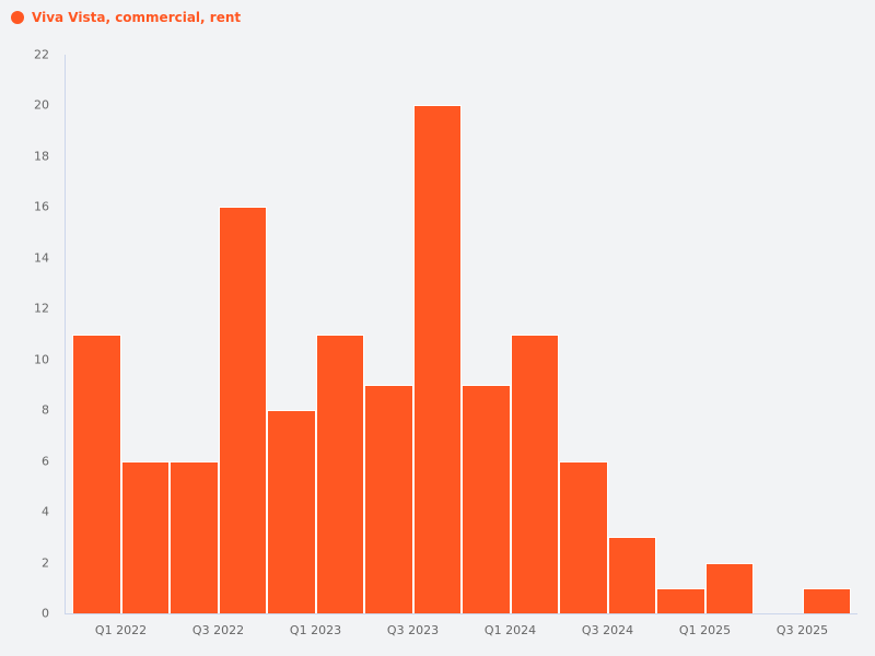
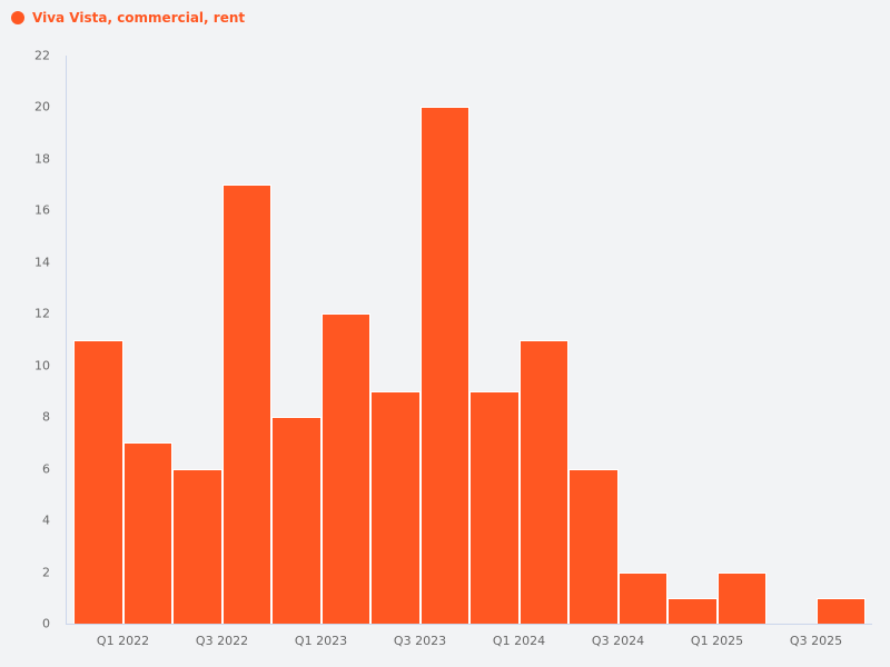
Q1 2022: 6 -> 7
Q3 2022: 16 -> 17
Q1 2023: 11 -> 12
Q3 2024: 3 -> 2
